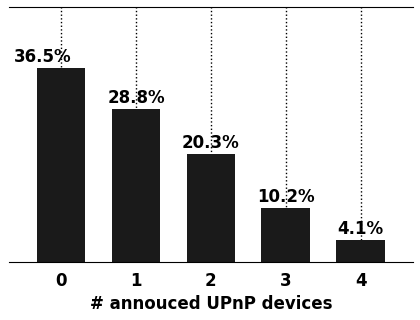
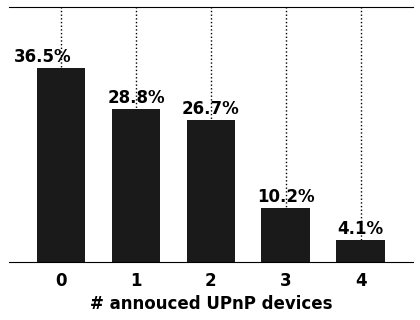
2: 20.3% -> 26.7%
